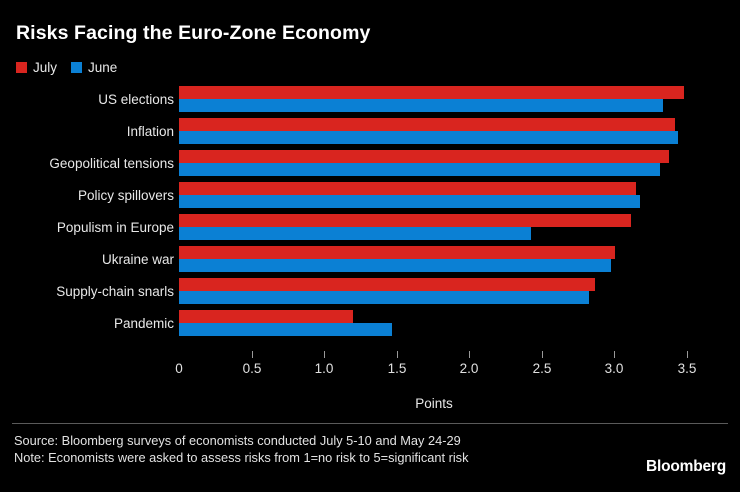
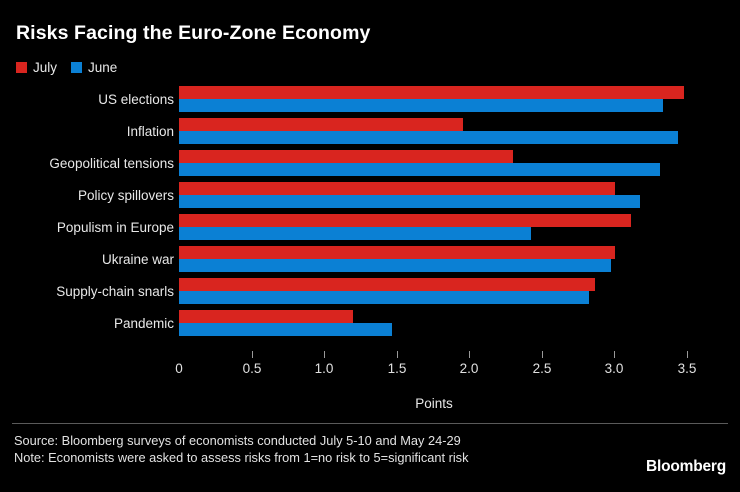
July/Inflation: 3.42 -> 1.96
July/Geopolitical tensions: 3.38 -> 2.30
July/Policy spillovers: 3.15 -> 3.01
